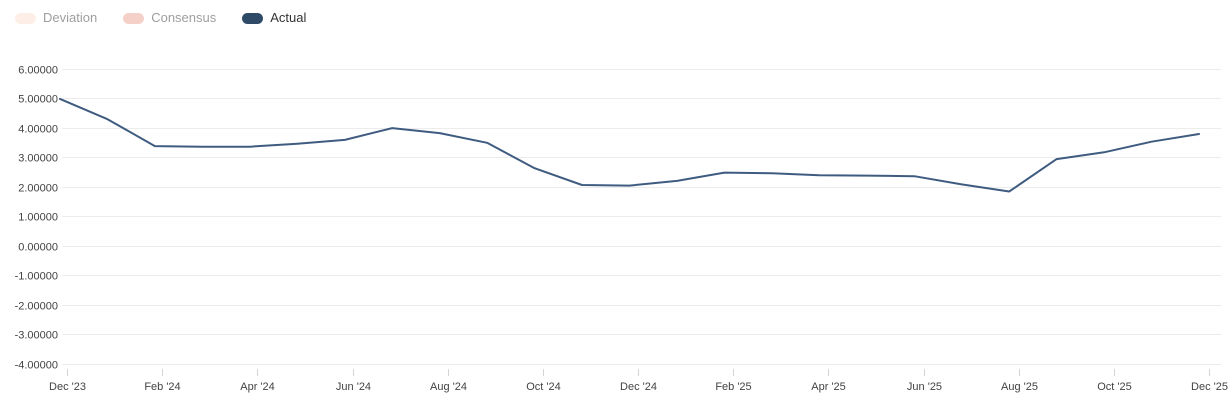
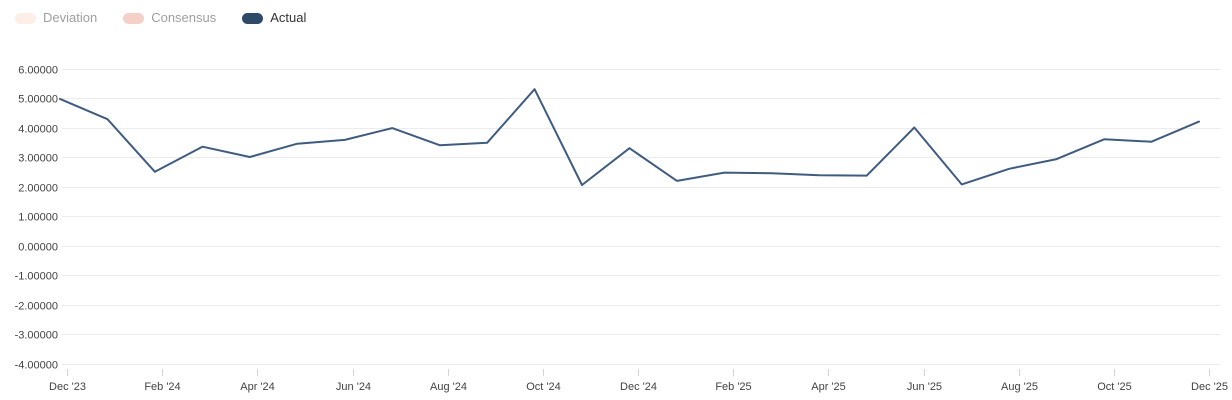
Feb '24: 3.4 -> 2.5
Apr '24: 3.4 -> 3.0
Aug '24: 3.8 -> 3.4
Oct '24: 2.6 -> 5.3
Dec '24: 2.0 -> 3.3
Jun '25: 2.4 -> 4.0
Aug '25: 1.8 -> 2.6
Oct '25: 3.2 -> 3.6
Dec '25: 3.8 -> 4.2
